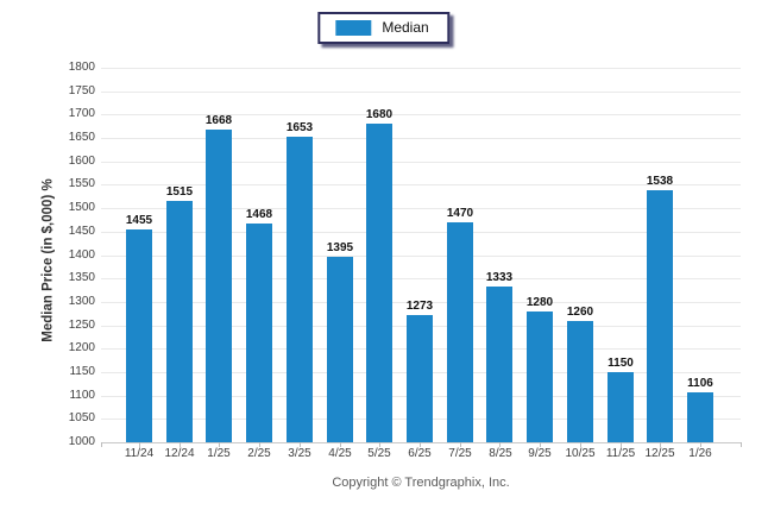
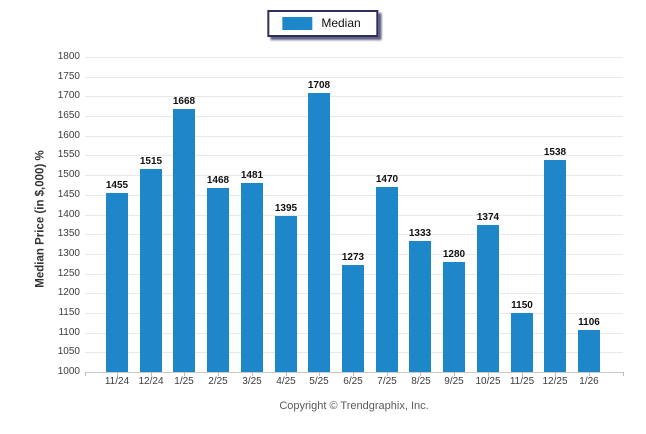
3/25: 1653 -> 1481
5/25: 1680 -> 1708
10/25: 1260 -> 1374
